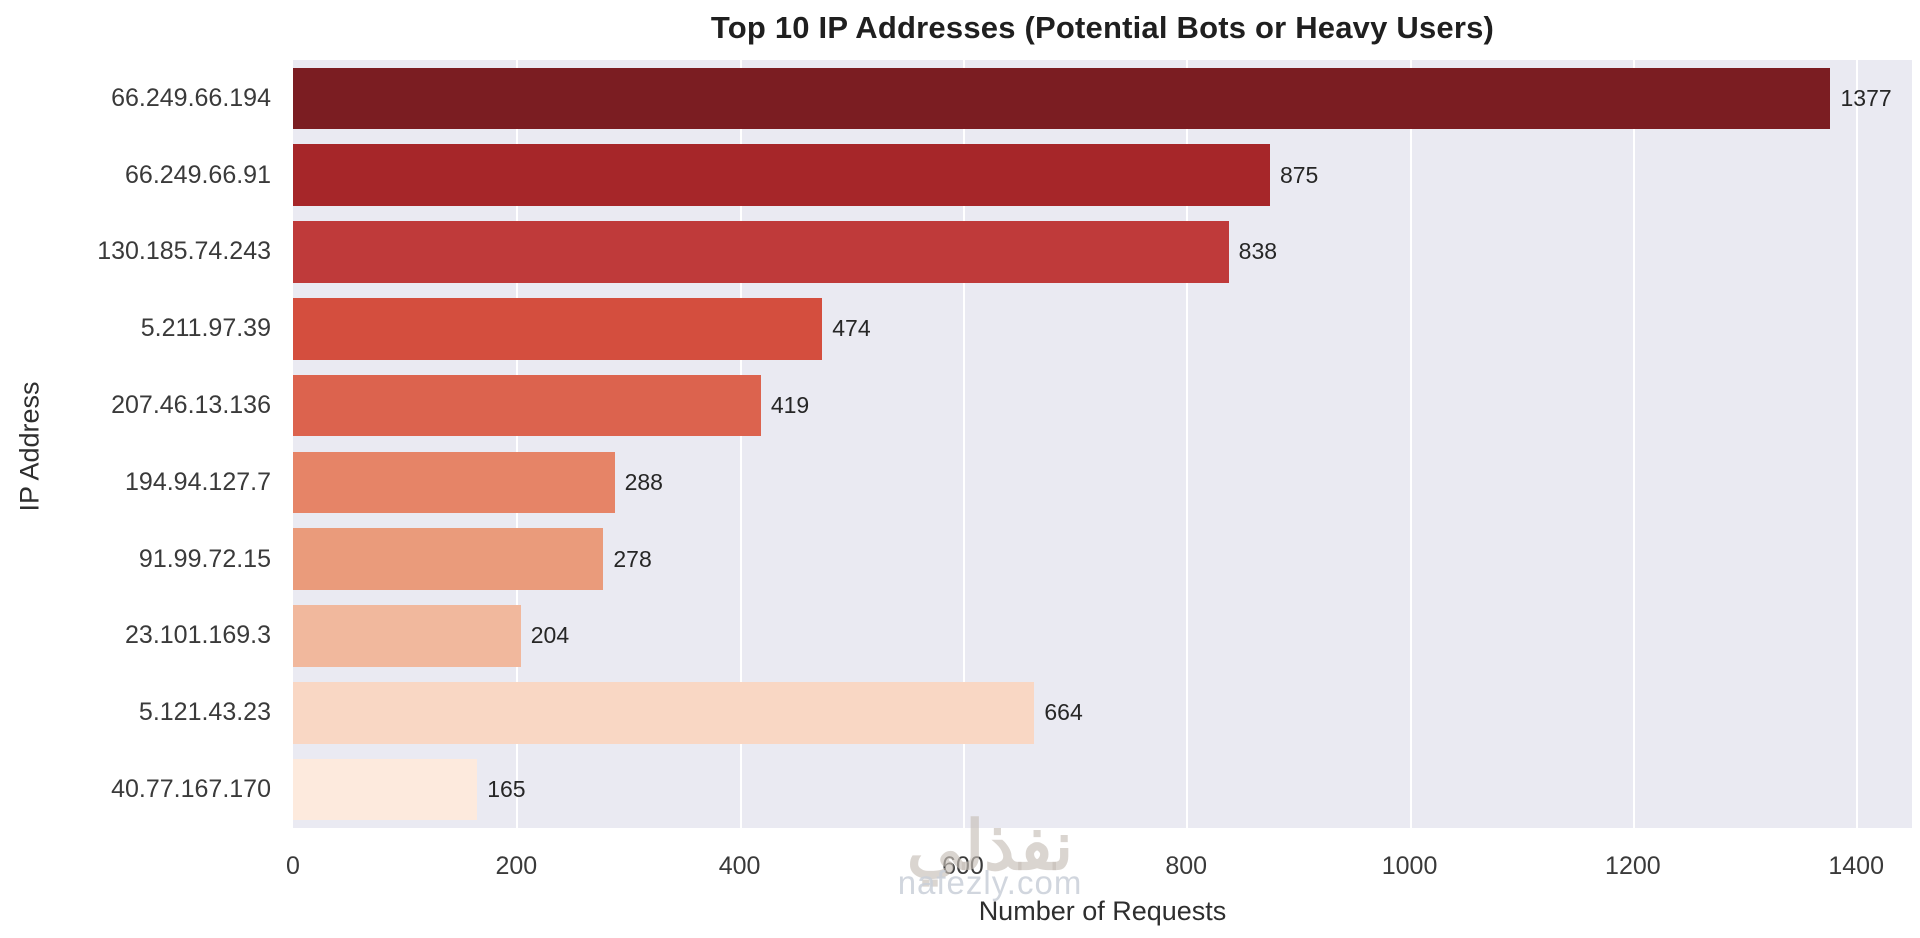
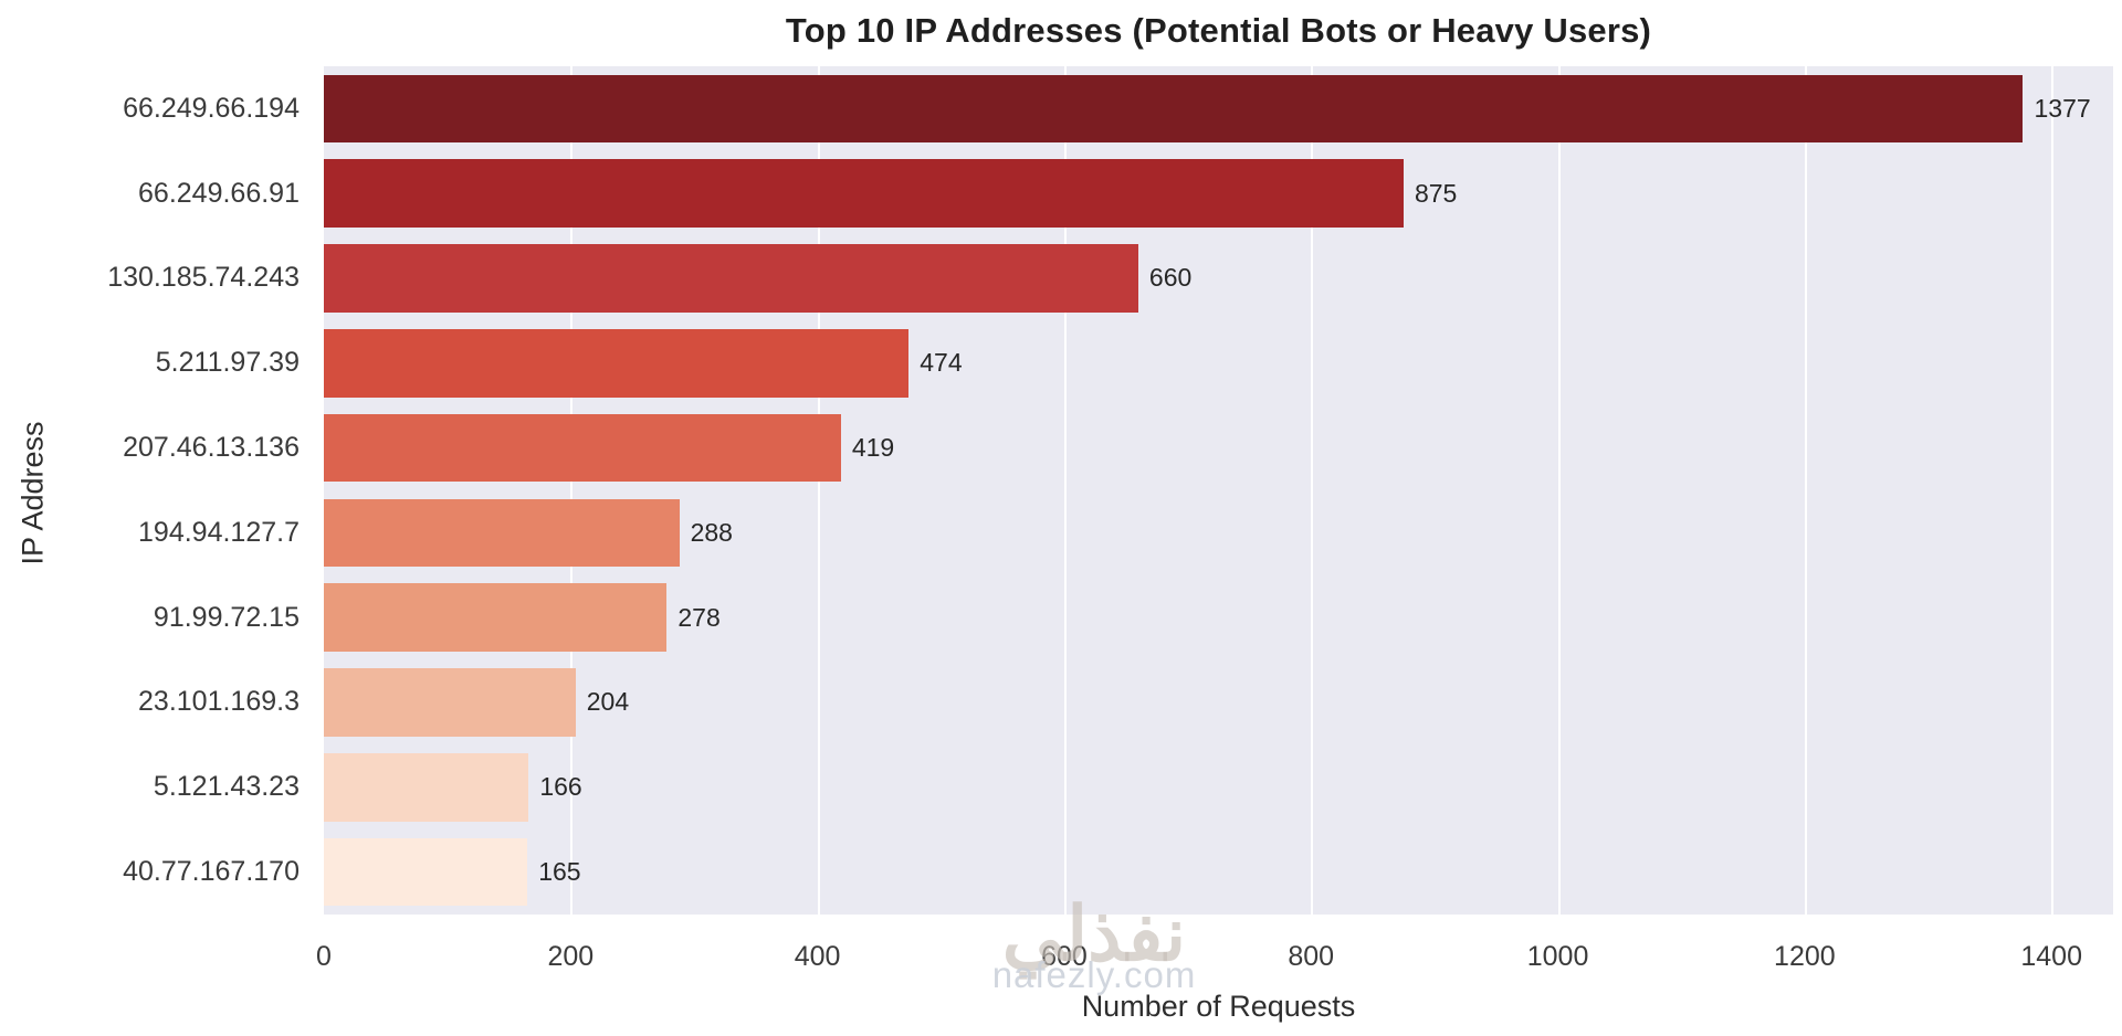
130.185.74.243: 838 -> 660
5.121.43.23: 664 -> 166
